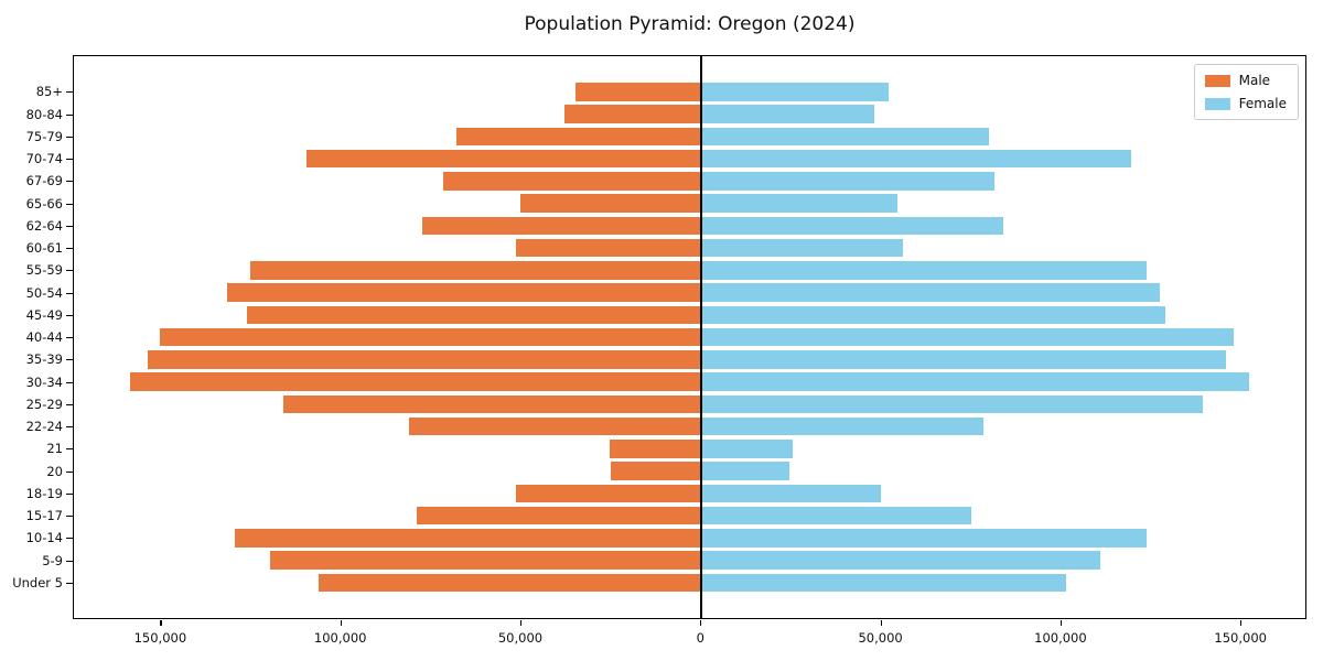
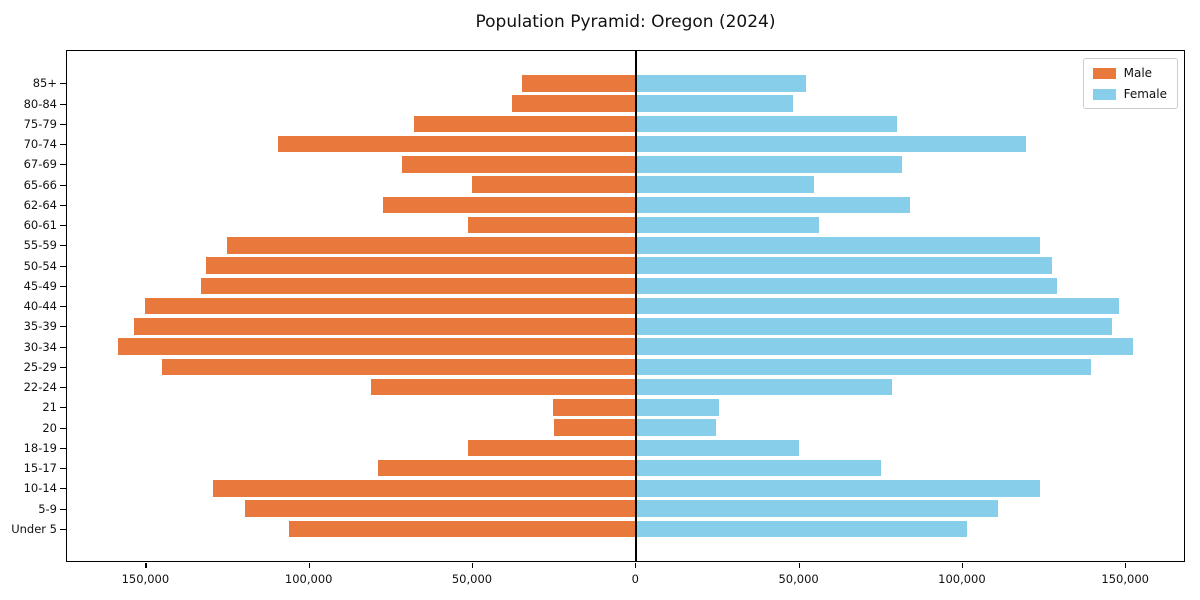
Male/45-49: 126000 -> 133000
Male/25-29: 116000 -> 145000
